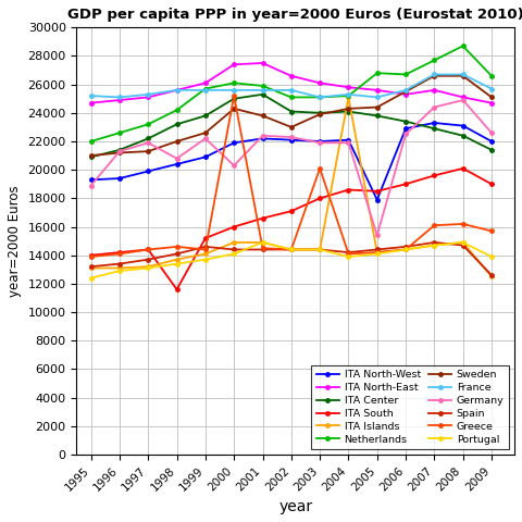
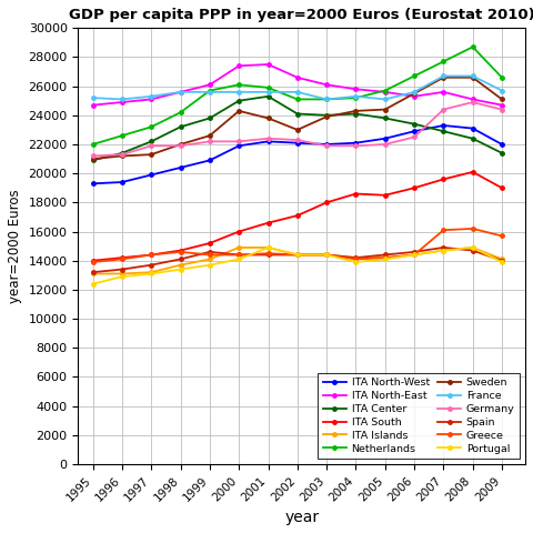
Germany/1995: 18900 -> 21200
ITA South/1998: 11600 -> 14700
Germany/1998: 20800 -> 21900
Germany/2000: 20300 -> 22200
Greece/2000: 25200 -> 14400
Greece/2003: 20100 -> 14400
ITA Islands/2004: 25100 -> 14200
ITA North-West/2005: 17900 -> 22400
Netherlands/2005: 26800 -> 25700
Germany/2005: 15400 -> 22000
ITA Islands/2009: 12500 -> 14100
Germany/2009: 22600 -> 24400
Spain/2009: 12600 -> 14000
